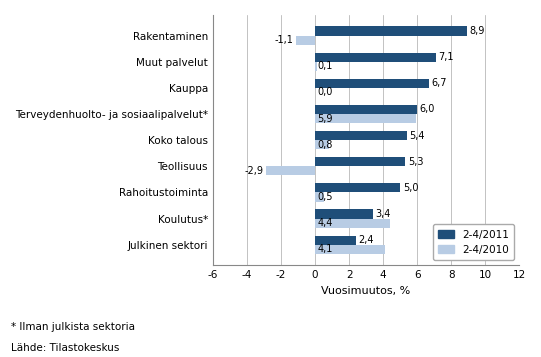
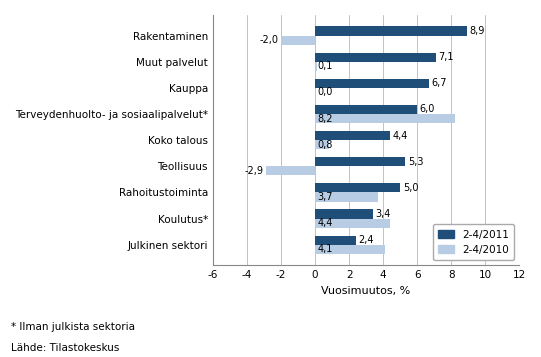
2-4/2010/Rakentaminen: -1,1 -> -2,0
2-4/2010/Terveydenhuolto- ja sosiaalipalvelut*: 5,9 -> 8,2
2-4/2011/Koko talous: 5,4 -> 4,4
2-4/2010/Rahoitustoiminta: 0,5 -> 3,7
